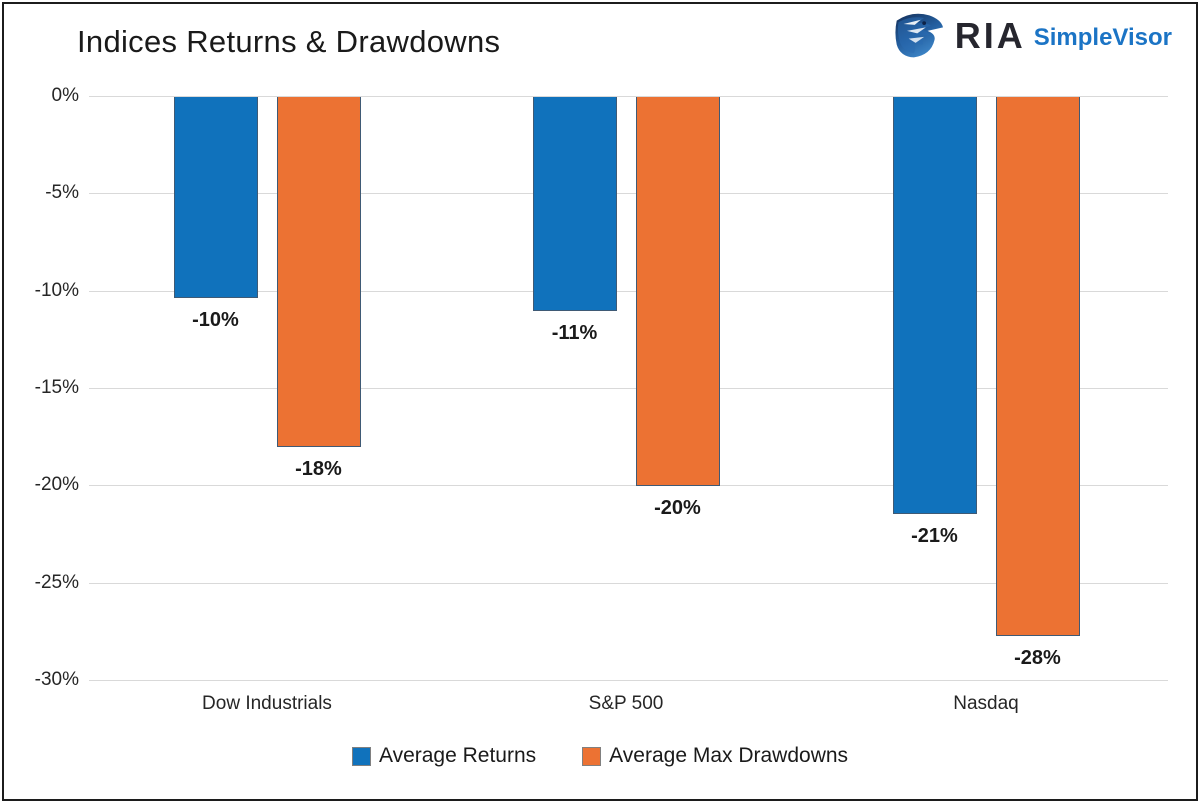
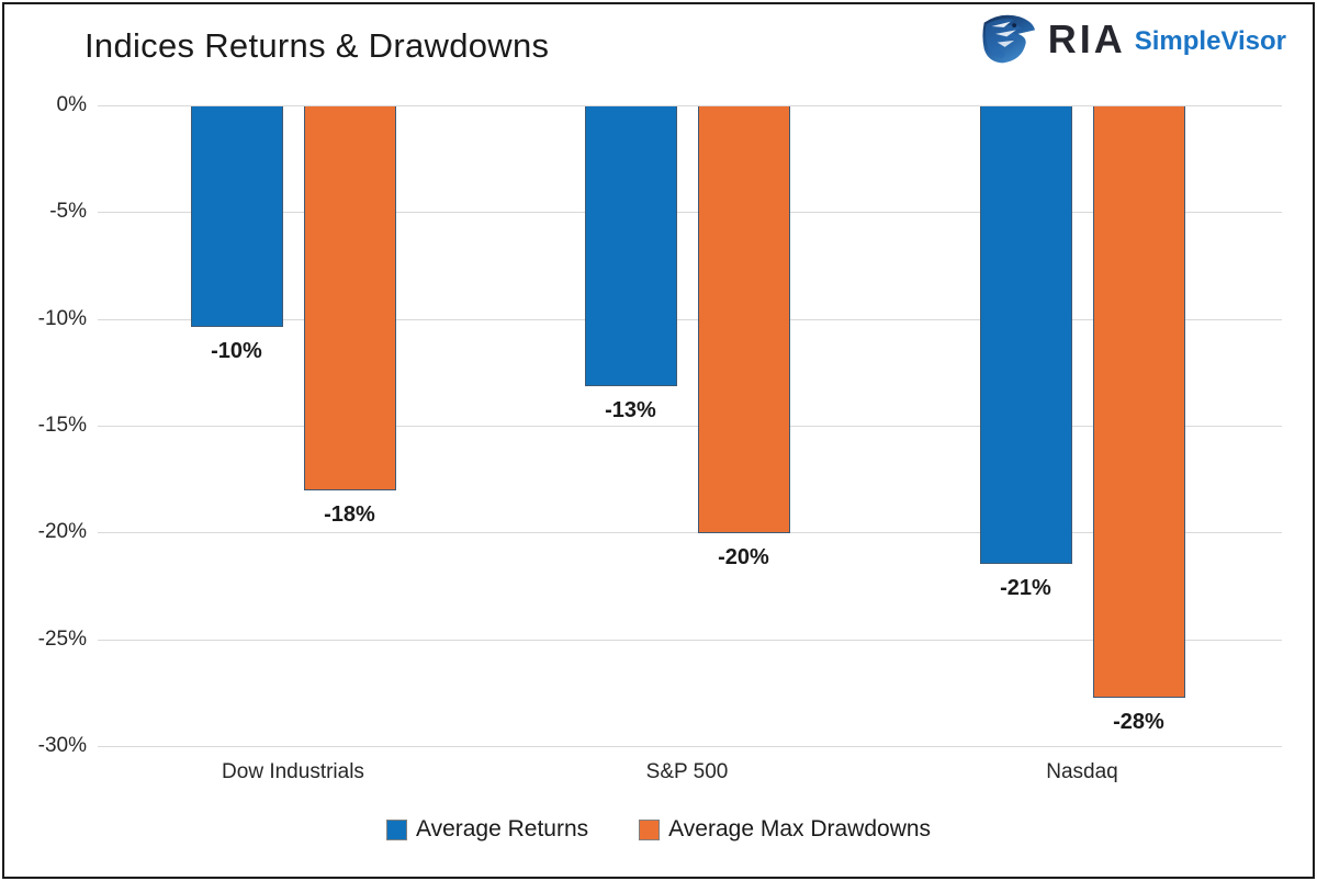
Average Returns/S&P 500: -11% -> -13%
